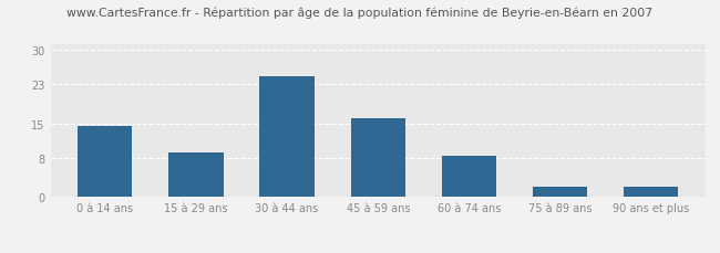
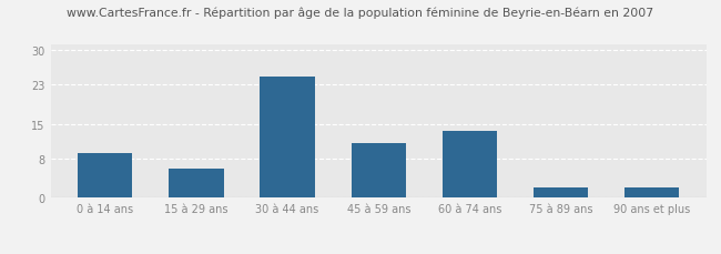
0 à 14 ans: 14.5 -> 9.0
15 à 29 ans: 9.0 -> 6.0
45 à 59 ans: 16.0 -> 11.0
60 à 74 ans: 8.5 -> 13.5
